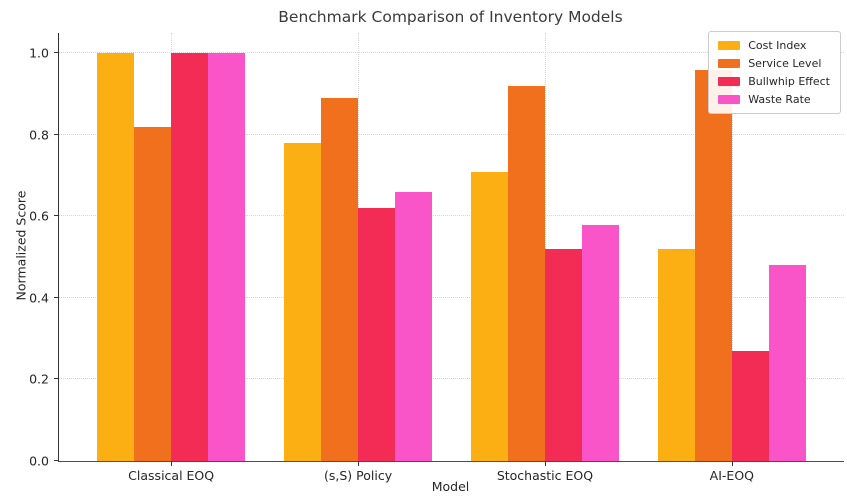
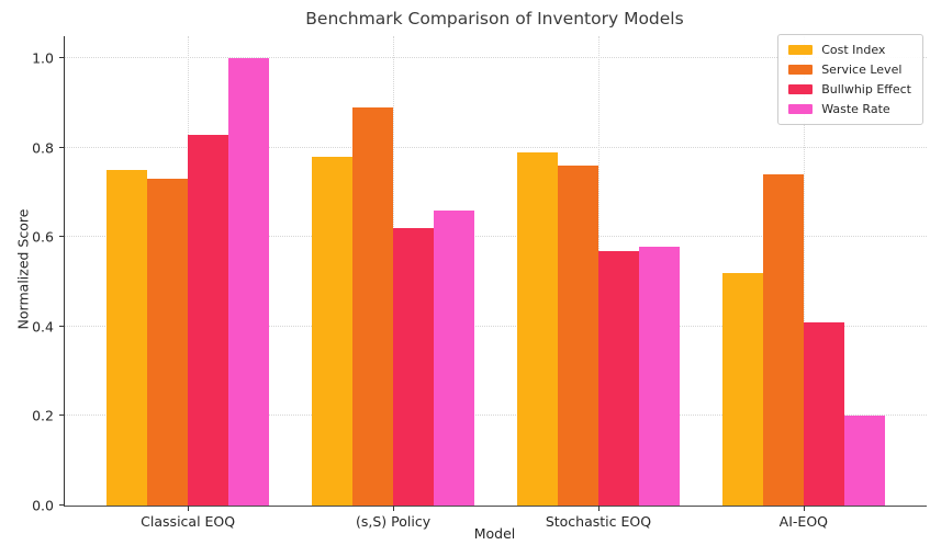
Cost Index/Classical EOQ: 1.00 -> 0.75
Service Level/Classical EOQ: 0.82 -> 0.73
Bullwhip Effect/Classical EOQ: 1.00 -> 0.83
Cost Index/Stochastic EOQ: 0.71 -> 0.79
Service Level/Stochastic EOQ: 0.92 -> 0.76
Bullwhip Effect/Stochastic EOQ: 0.52 -> 0.57
Service Level/AI-EOQ: 0.96 -> 0.74
Bullwhip Effect/AI-EOQ: 0.27 -> 0.41
Waste Rate/AI-EOQ: 0.48 -> 0.20
